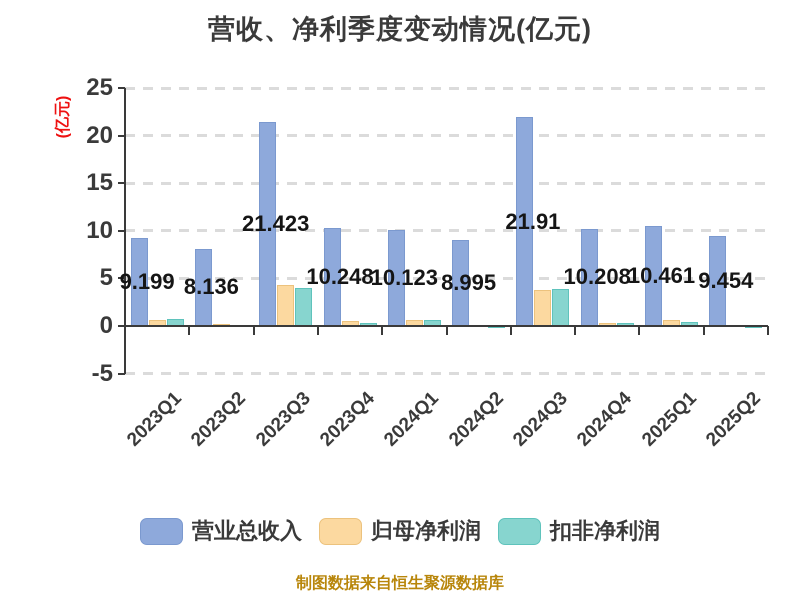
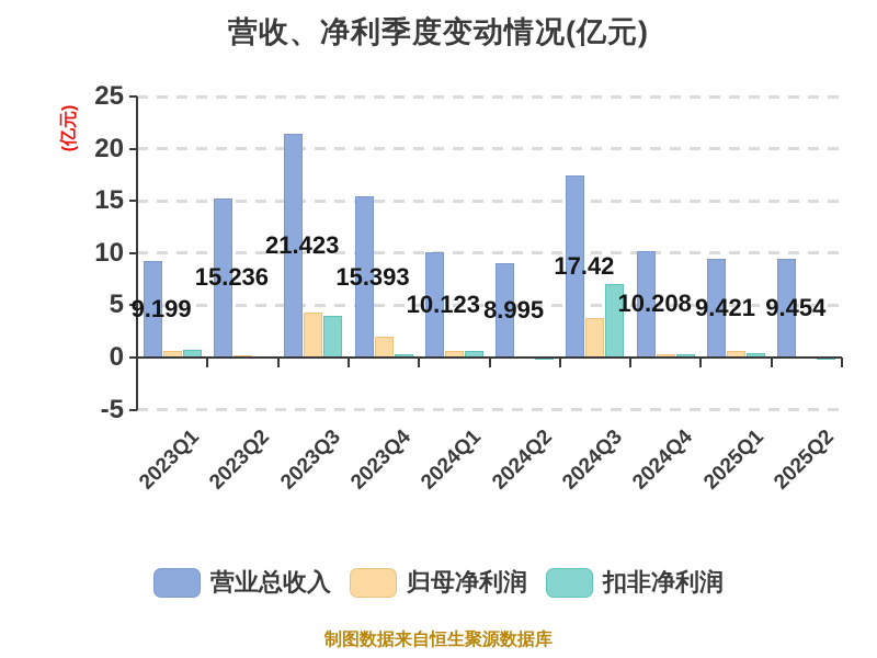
营业总收入/2023Q2: 8.136 -> 15.236
营业总收入/2023Q4: 10.248 -> 15.393
归母净利润/2023Q4: 1 -> 2
营业总收入/2024Q3: 21.91 -> 17.42
扣非净利润/2024Q3: 4 -> 7
营业总收入/2025Q1: 10.461 -> 9.421
